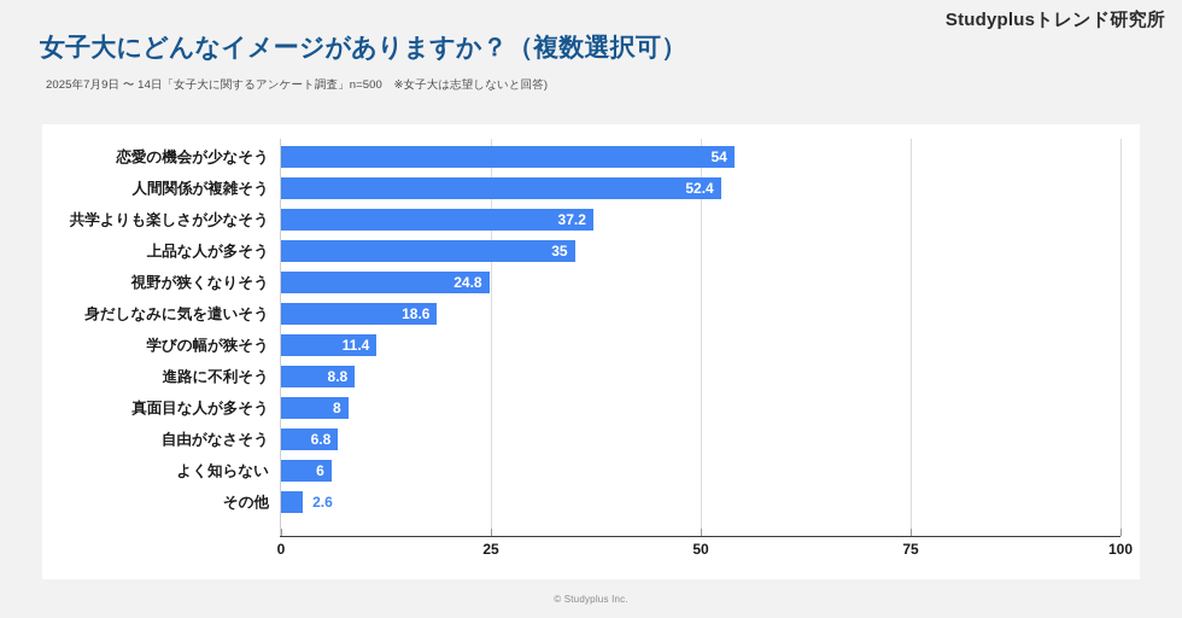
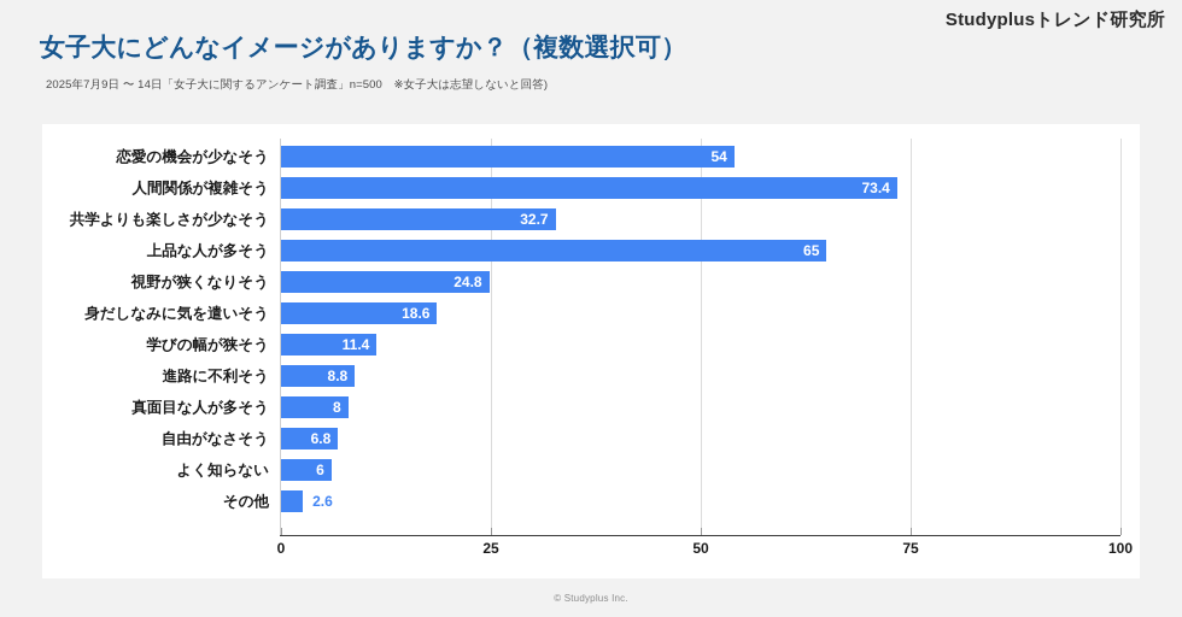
人間関係が複雑そう: 52.4 -> 73.4
共学よりも楽しさが少なそう: 37.2 -> 32.7
上品な人が多そう: 35 -> 65
